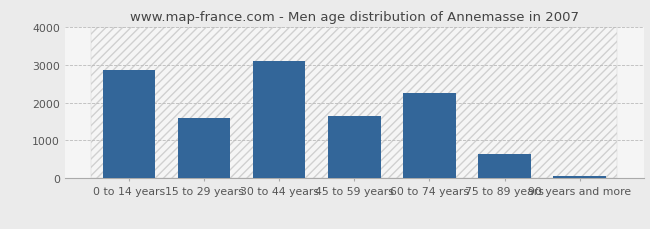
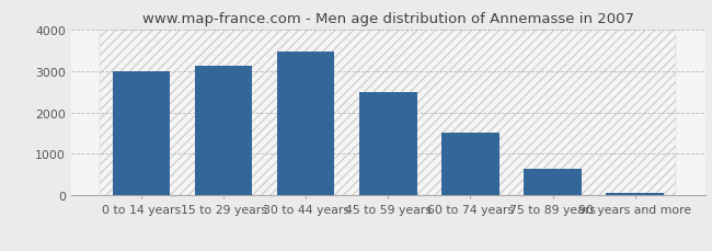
0 to 14 years: 2850 -> 3000
15 to 29 years: 1600 -> 3130
30 to 44 years: 3100 -> 3470
45 to 59 years: 1650 -> 2480
60 to 74 years: 2250 -> 1510
